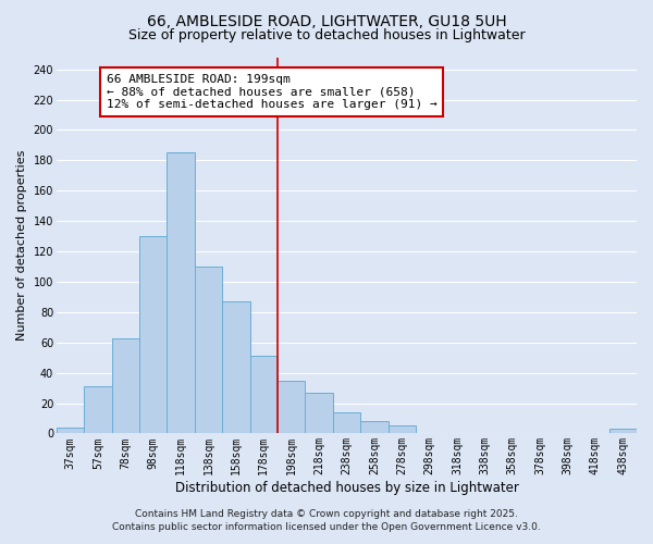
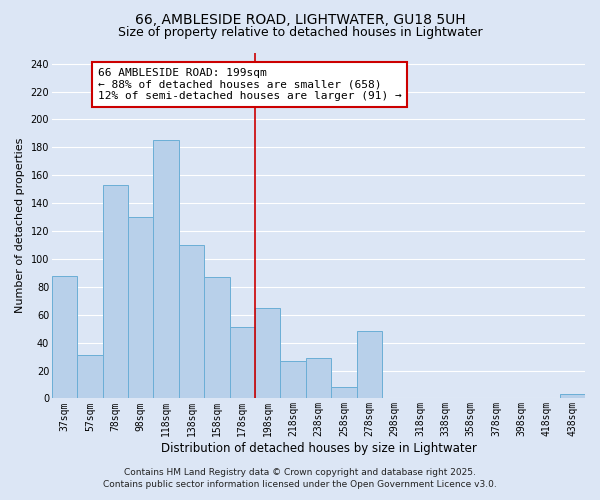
37sqm: 4 -> 88
78sqm: 63 -> 153
198sqm: 35 -> 65
238sqm: 14 -> 29
278sqm: 5 -> 48
